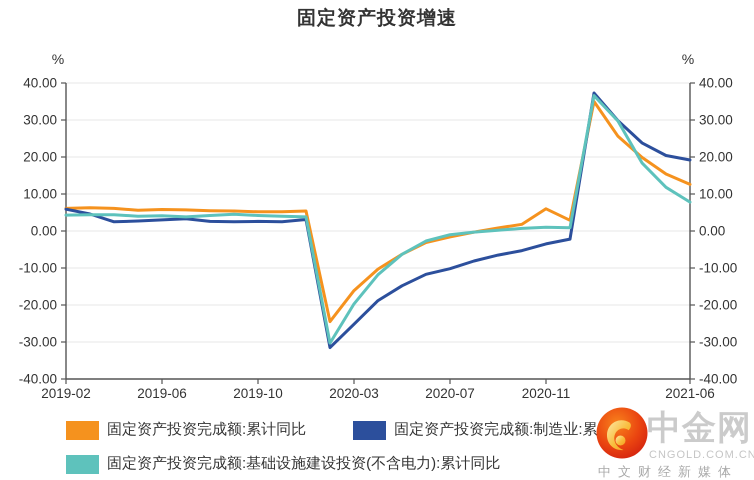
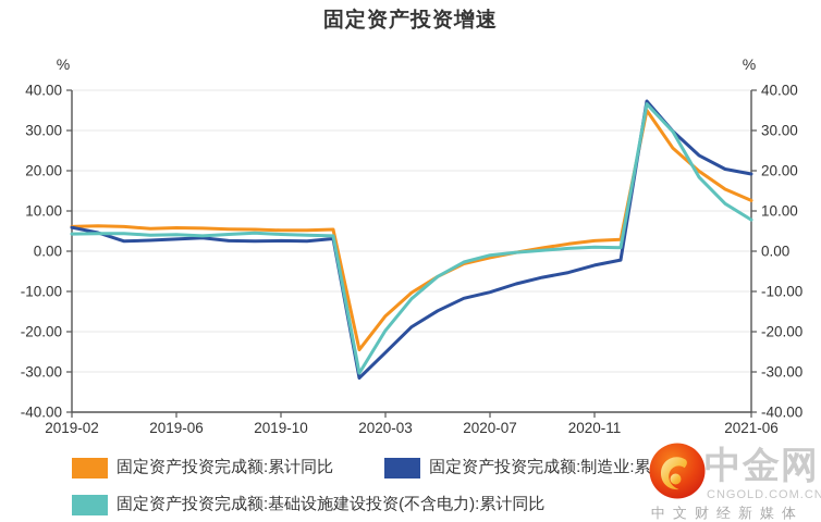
固定资产投资完成额:累计同比/2020-11: 6 -> 3
